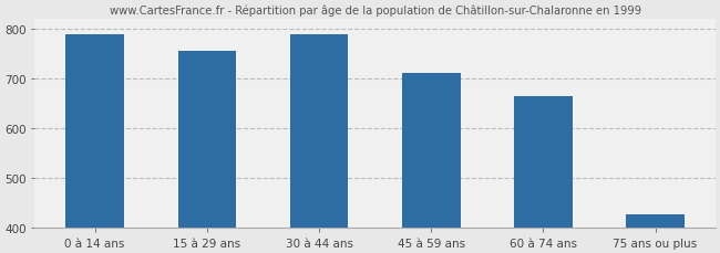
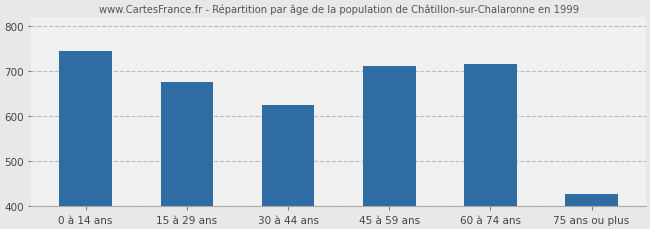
0 à 14 ans: 790 -> 745
15 à 29 ans: 755 -> 675
30 à 44 ans: 790 -> 625
60 à 74 ans: 665 -> 715
